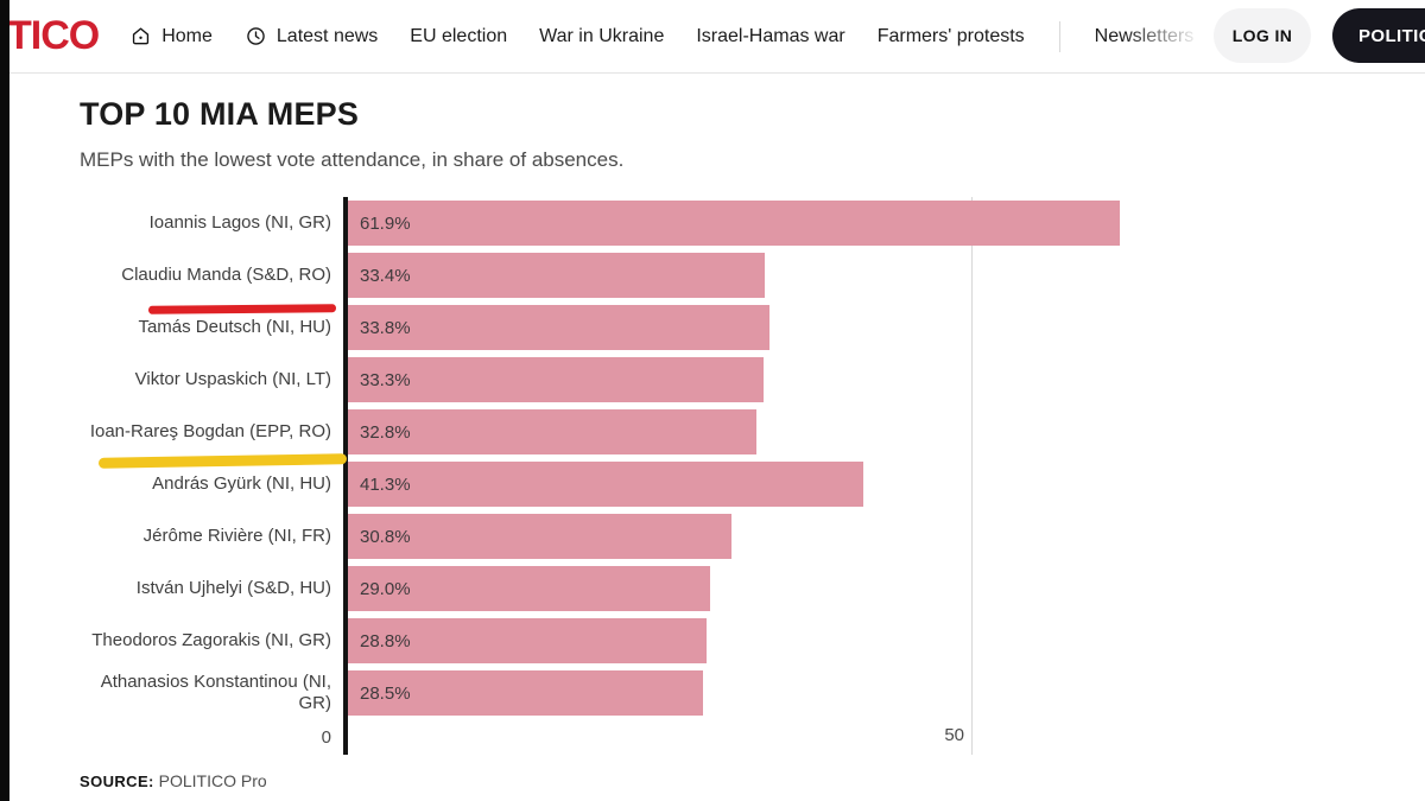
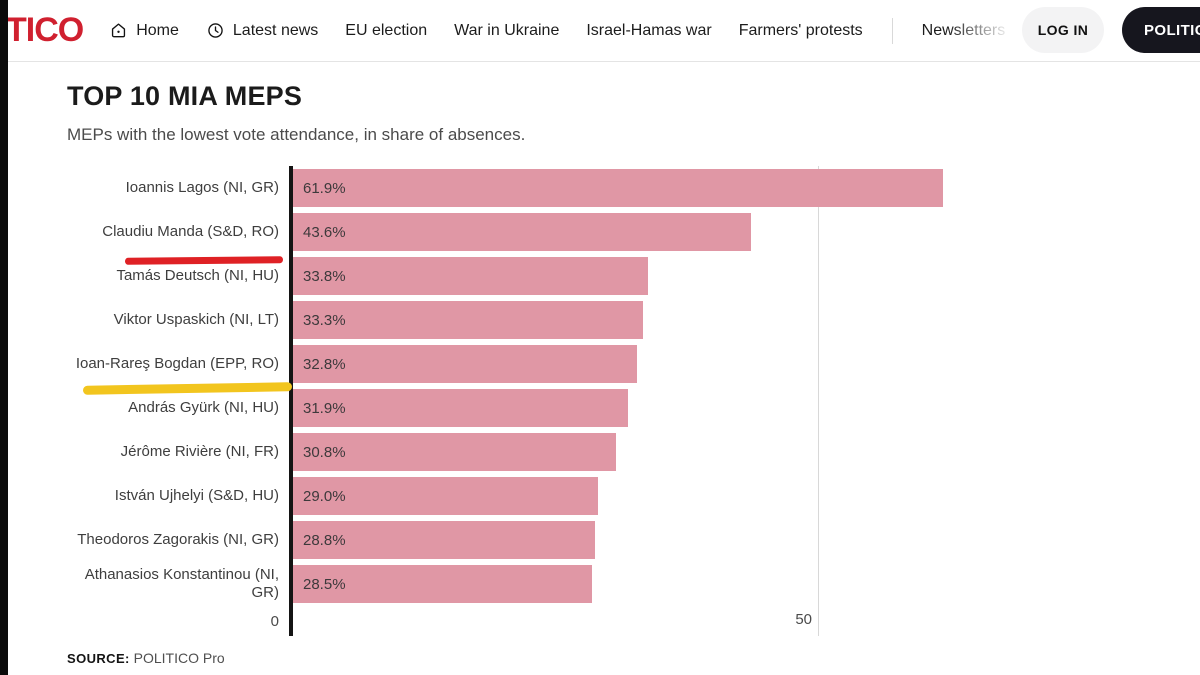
Claudiu Manda (S&D, RO): 33.4% -> 43.6%
András Gyürk (NI, HU): 41.3% -> 31.9%
